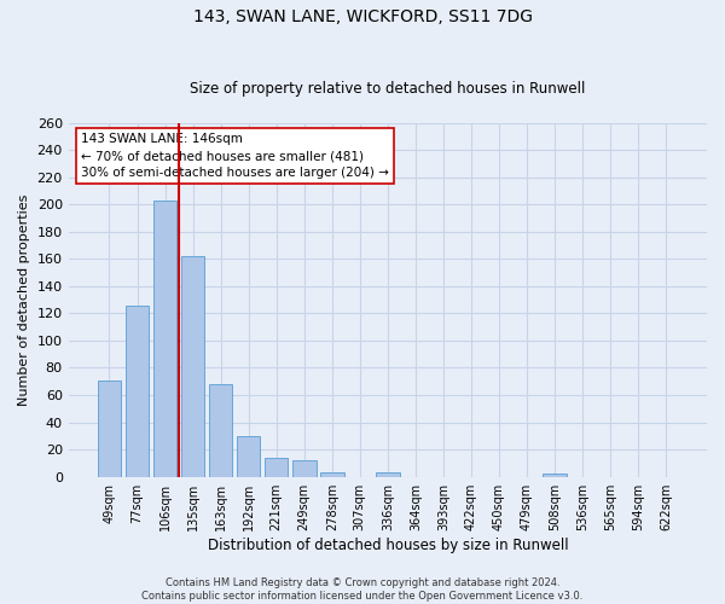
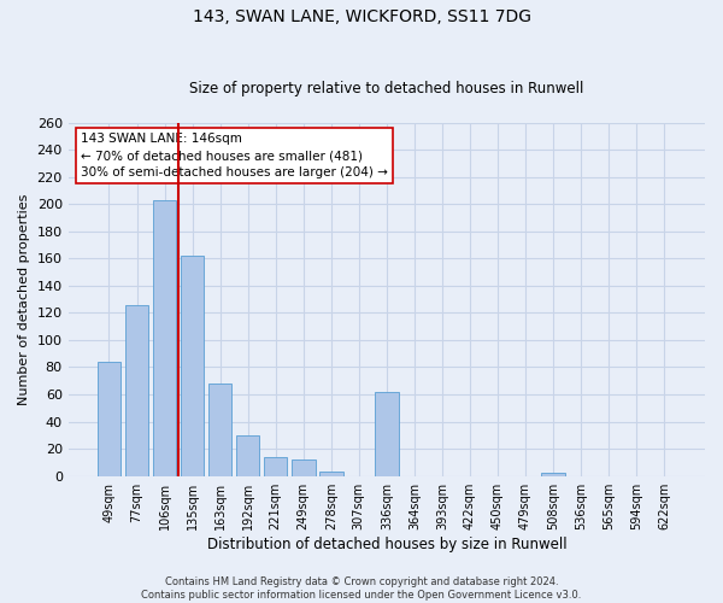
49sqm: 71 -> 84
336sqm: 3 -> 62
